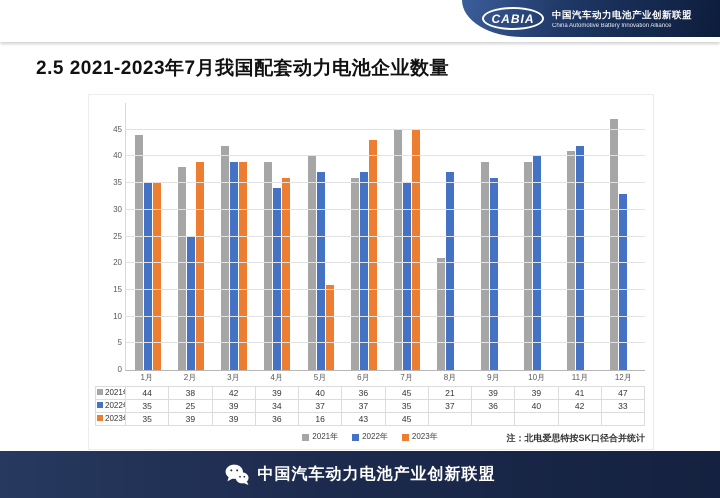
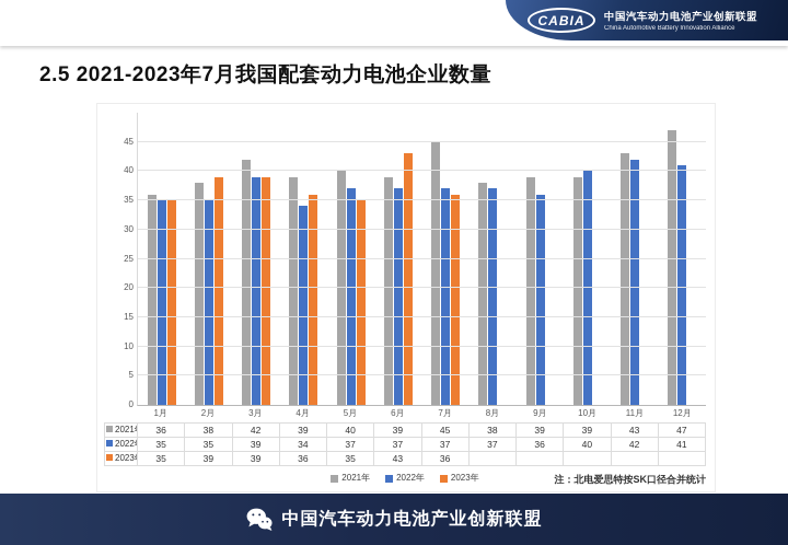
2021年/1月: 44 -> 36
2022年/2月: 25 -> 35
2023年/5月: 16 -> 35
2021年/6月: 36 -> 39
2022年/7月: 35 -> 37
2023年/7月: 45 -> 36
2021年/8月: 21 -> 38
2021年/11月: 41 -> 43
2022年/12月: 33 -> 41
